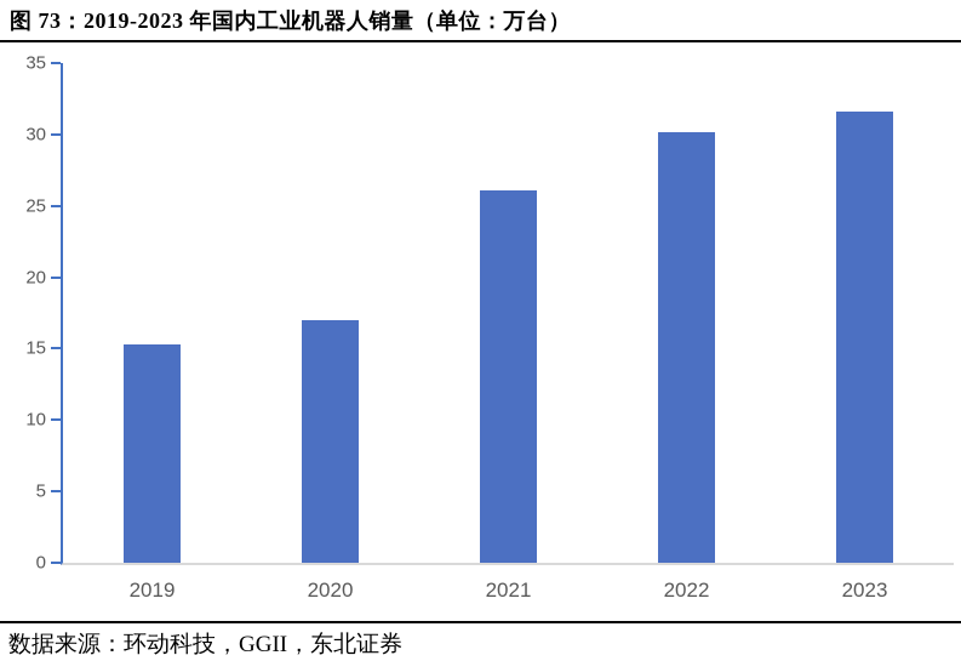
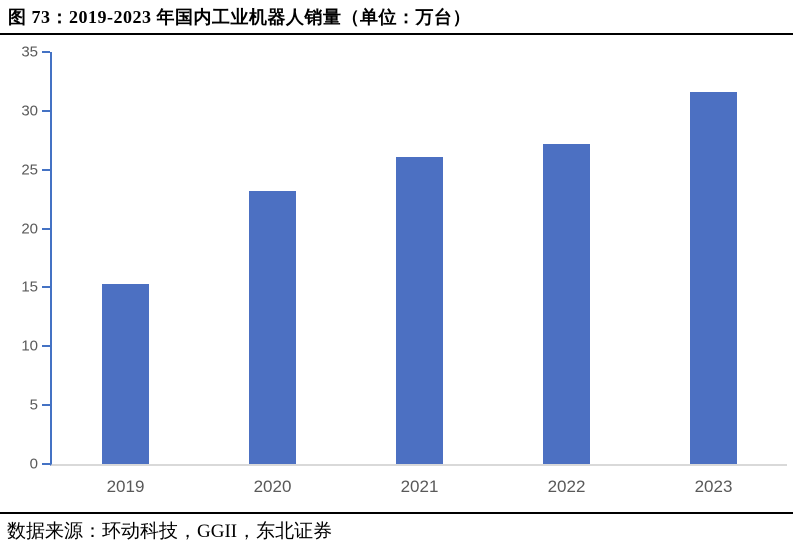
2020: 17.0 -> 23.2
2022: 30.2 -> 27.2
